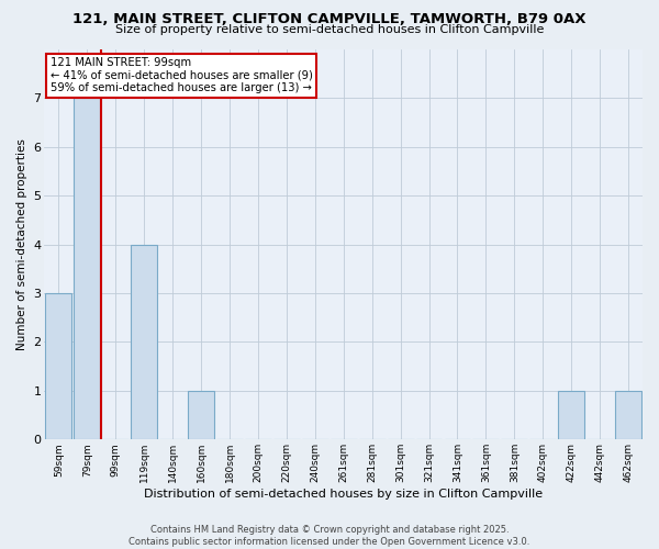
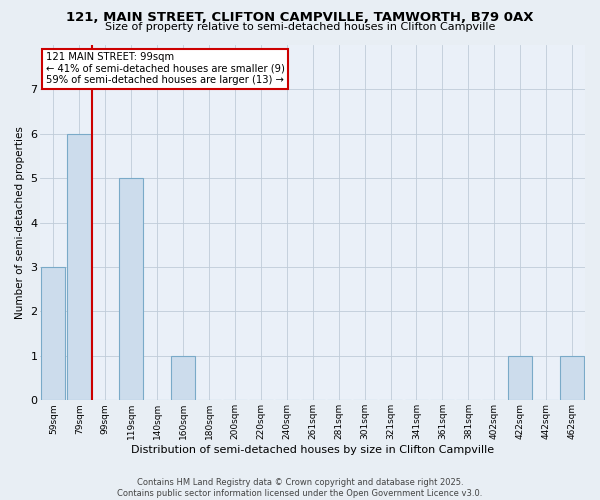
79sqm: 7 -> 6
119sqm: 4 -> 5
